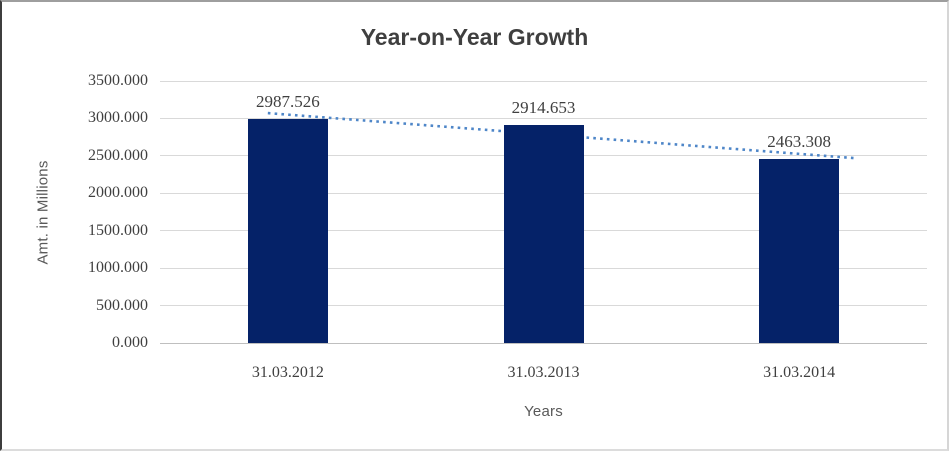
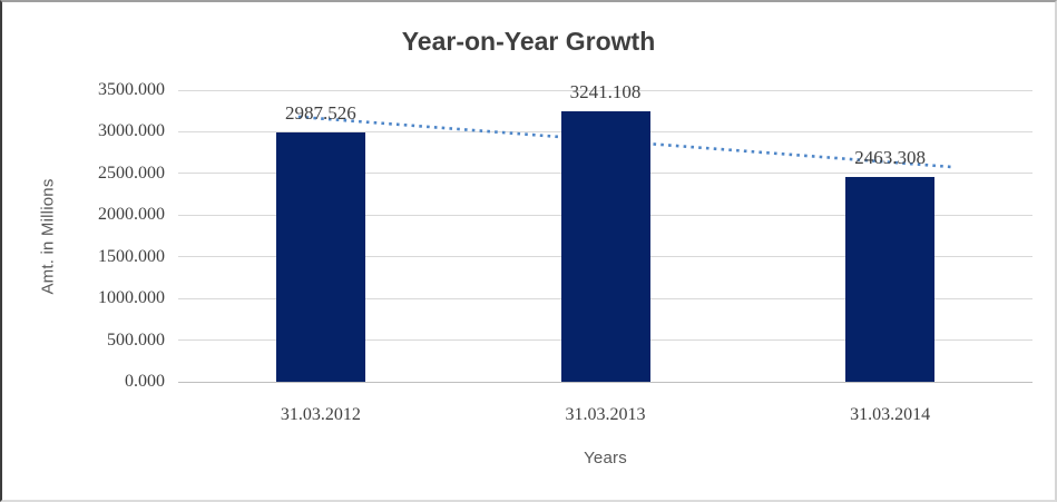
31.03.2013: 2914.653 -> 3241.108
